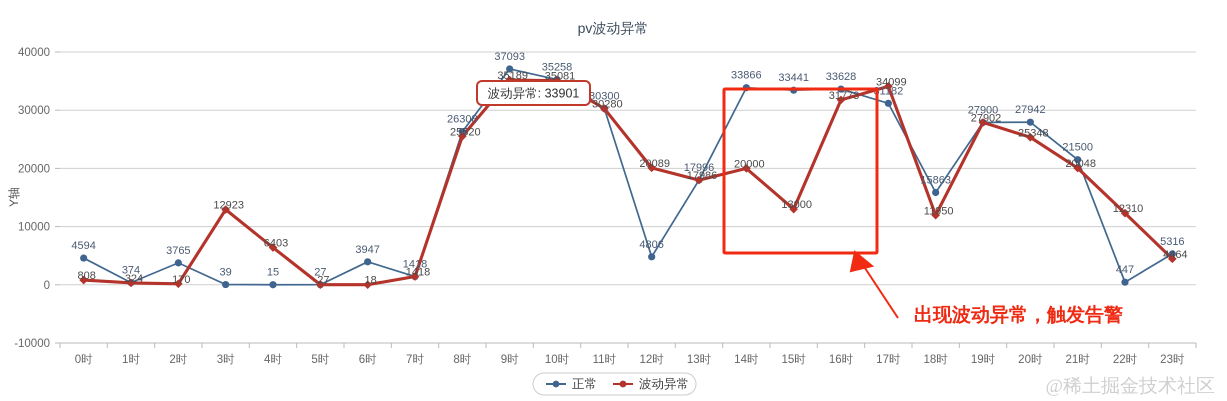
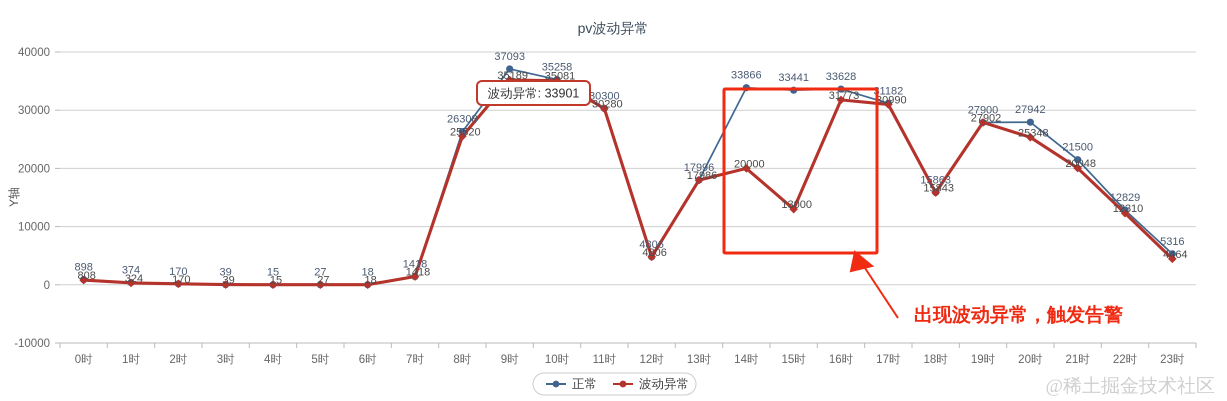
正常/0时: 4594 -> 898
正常/2时: 3765 -> 170
波动异常/3时: 12923 -> 39
波动异常/4时: 6403 -> 15
正常/6时: 3947 -> 18
波动异常/12时: 20089 -> 4806
波动异常/17时: 34099 -> 30990
波动异常/18时: 11950 -> 15843
正常/22时: 447 -> 12829
